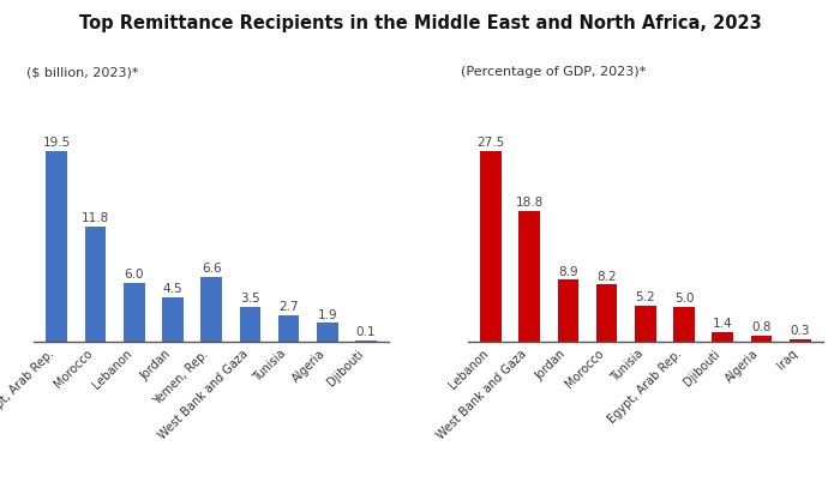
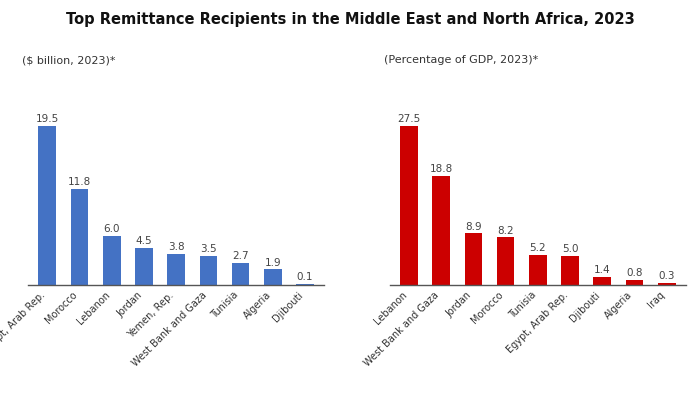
Yemen, Rep.: 6.6 -> 3.8
